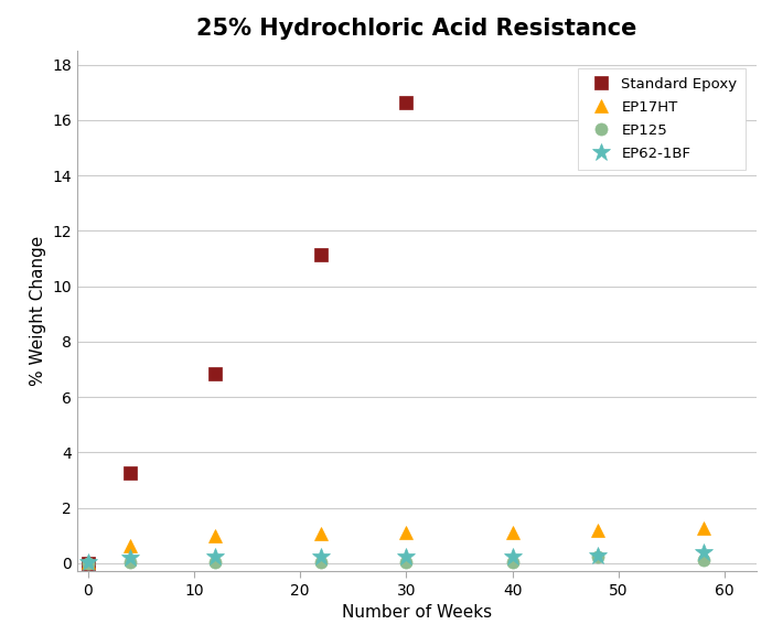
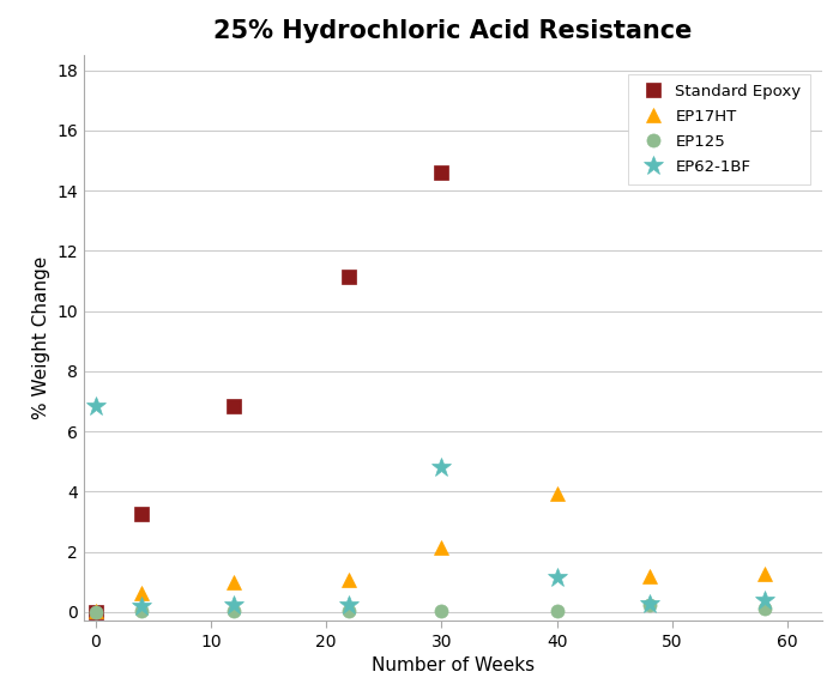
EP62-1BF/0: 0.05 -> 6.85
Standard Epoxy/30: 16.65 -> 14.60
EP17HT/30: 1.10 -> 2.15
EP62-1BF/30: 0.22 -> 4.80
EP17HT/40: 1.10 -> 3.95
EP62-1BF/40: 0.22 -> 1.15
